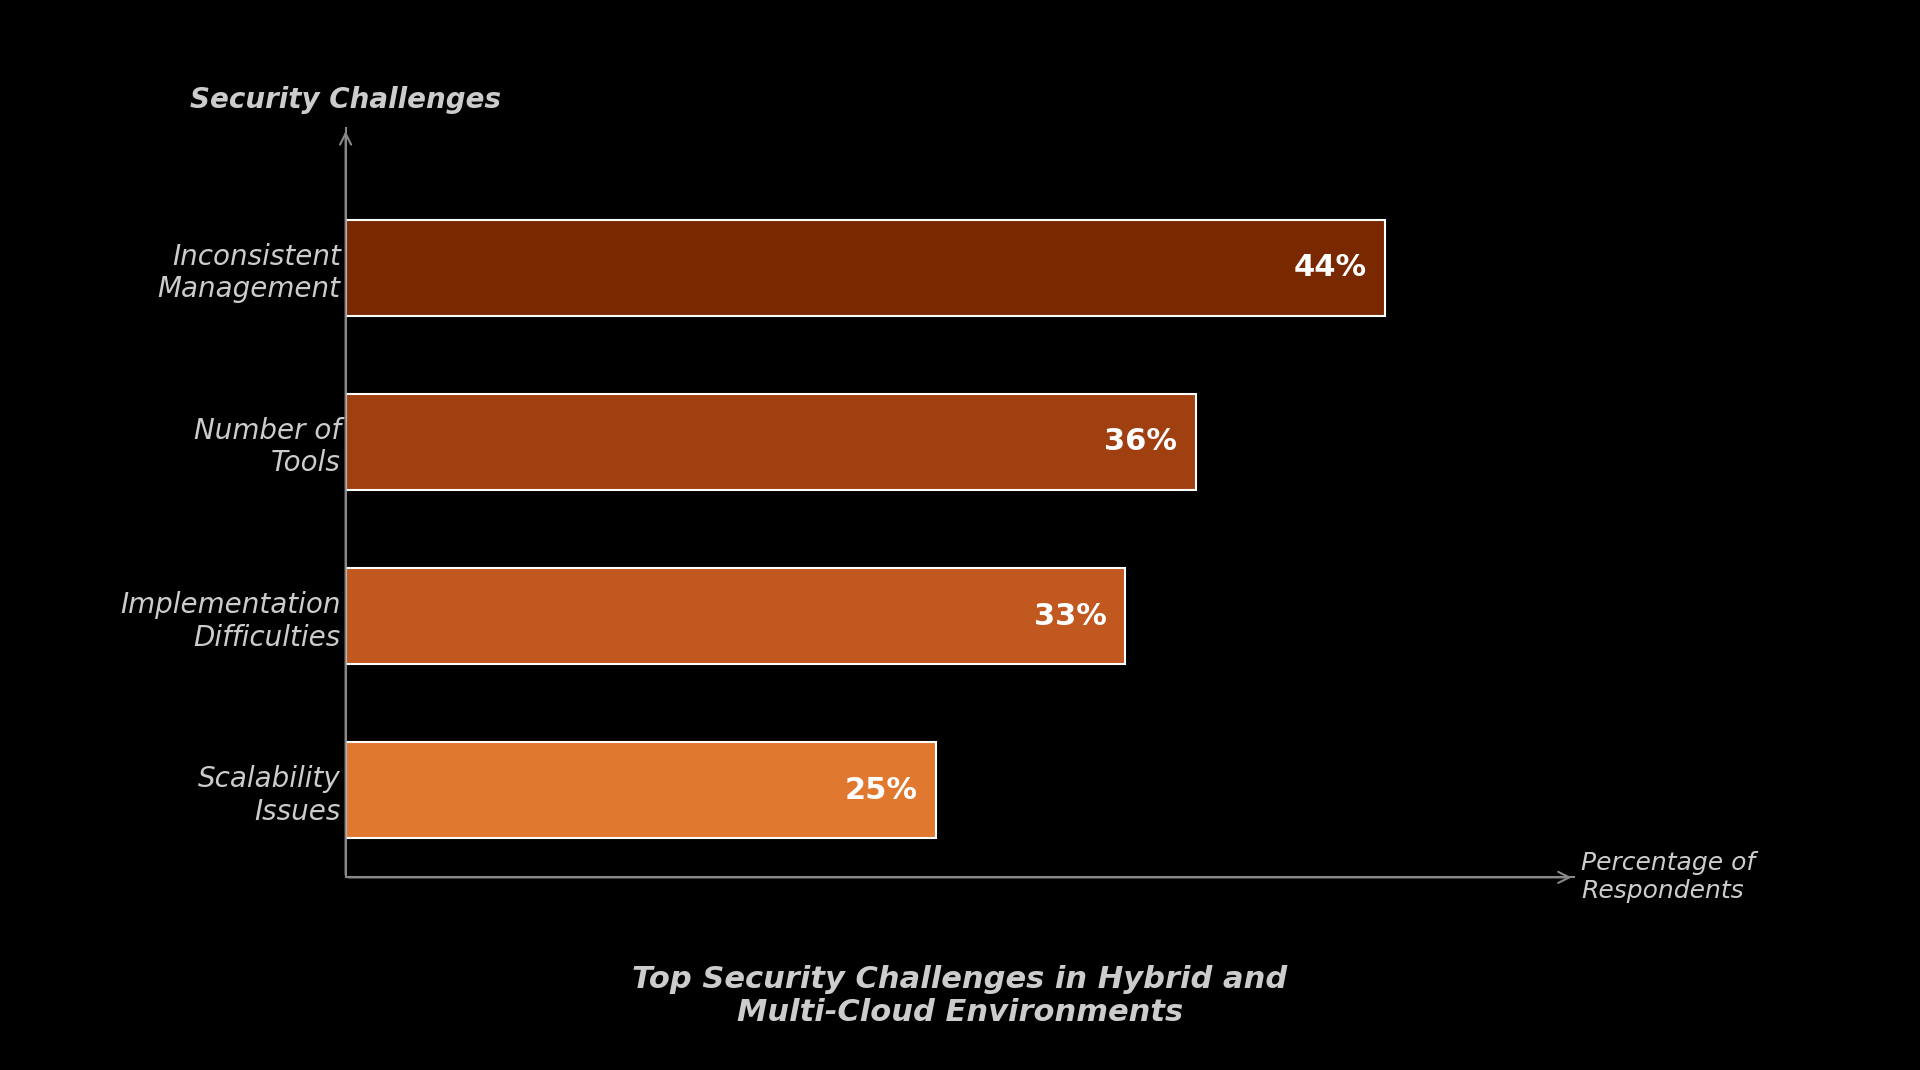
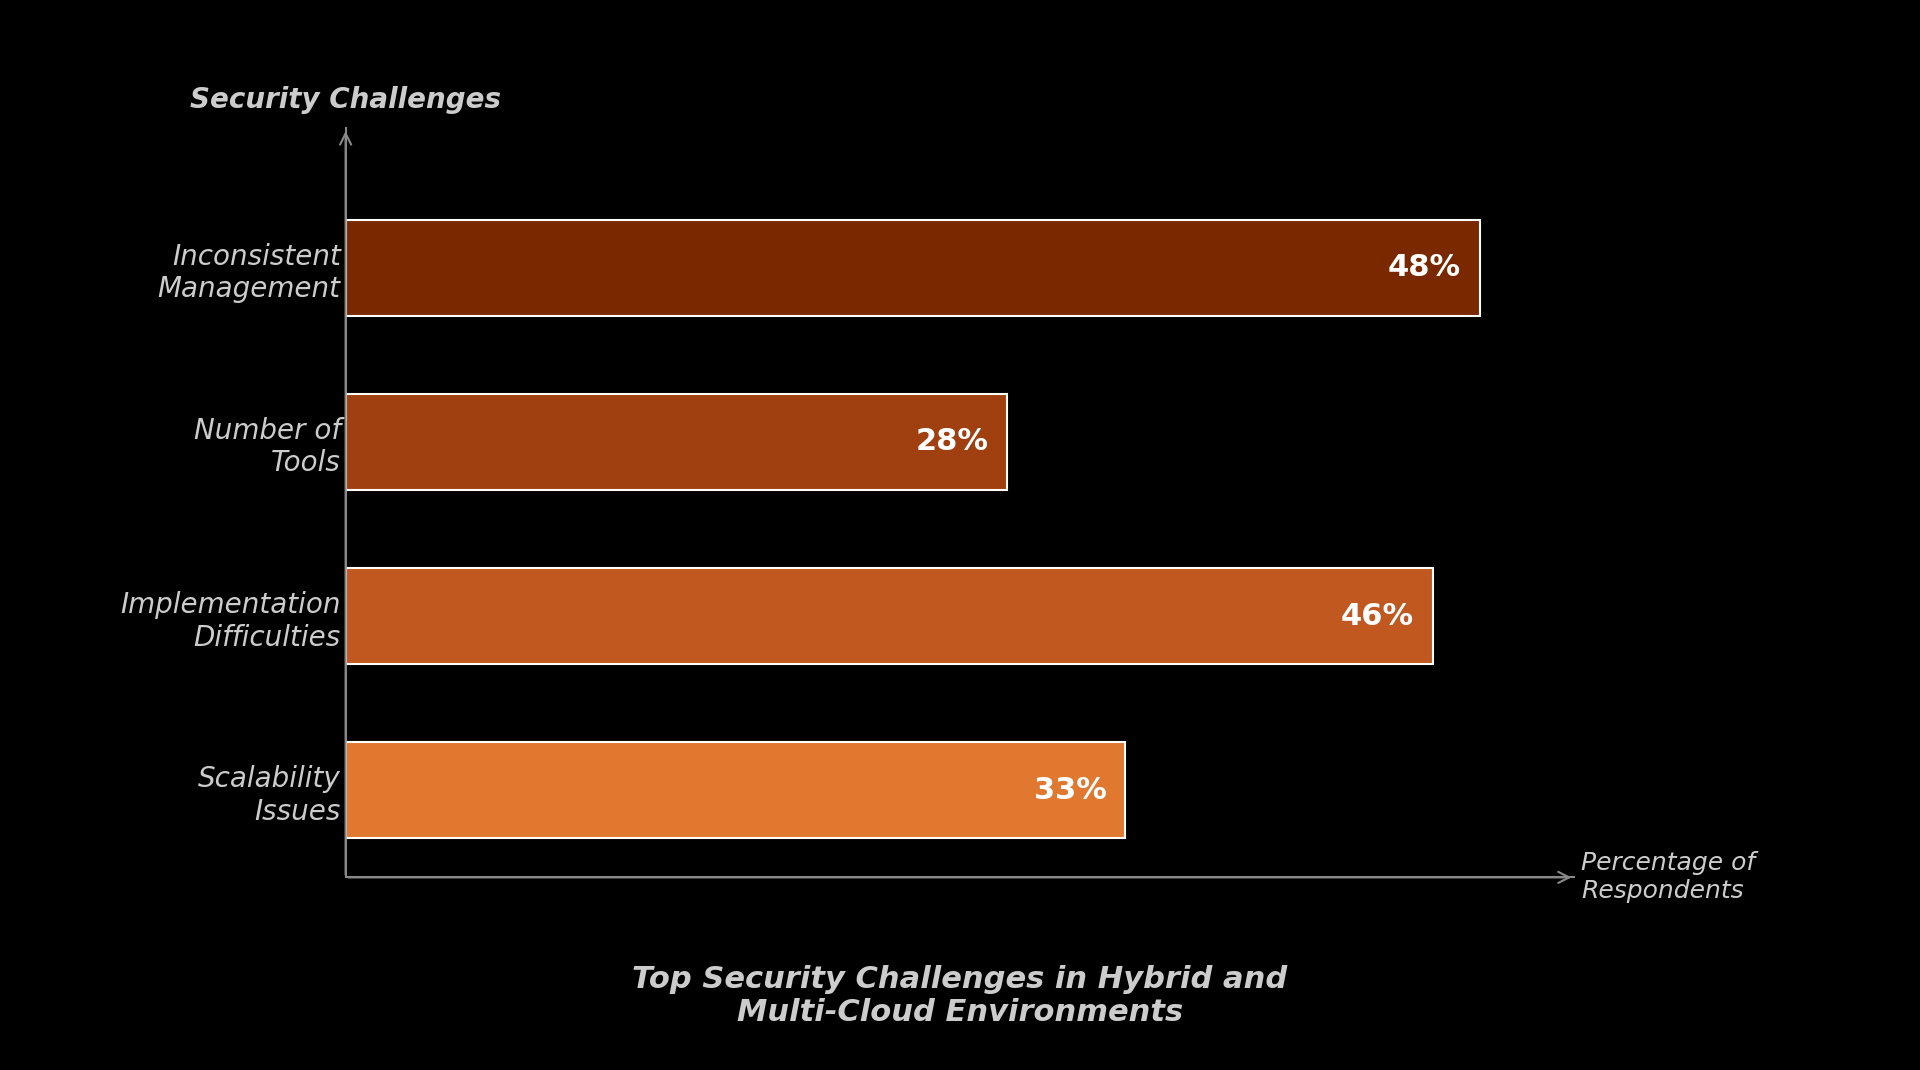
Inconsistent Management: 44% -> 48%
Number of Tools: 36% -> 28%
Implementation Difficulties: 33% -> 46%
Scalability Issues: 25% -> 33%
